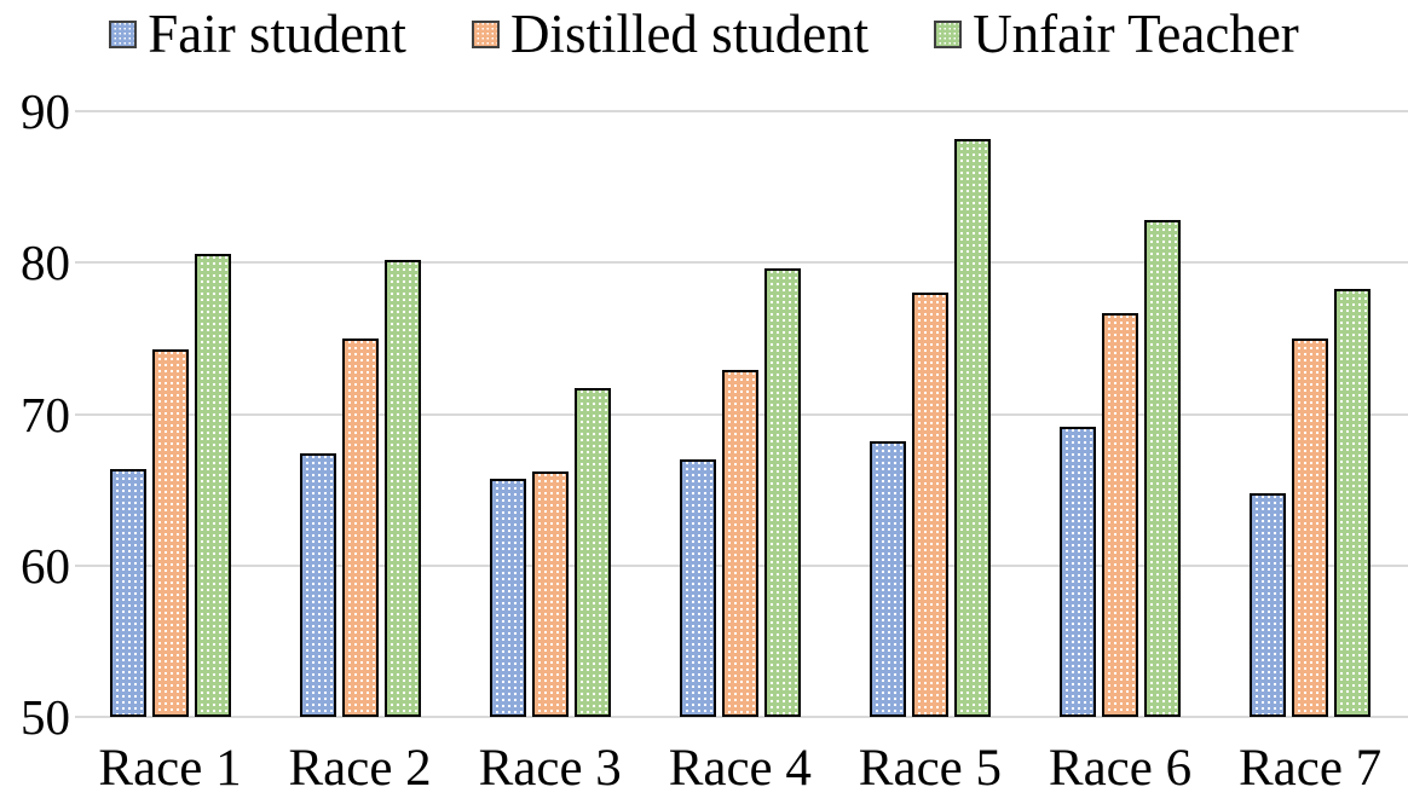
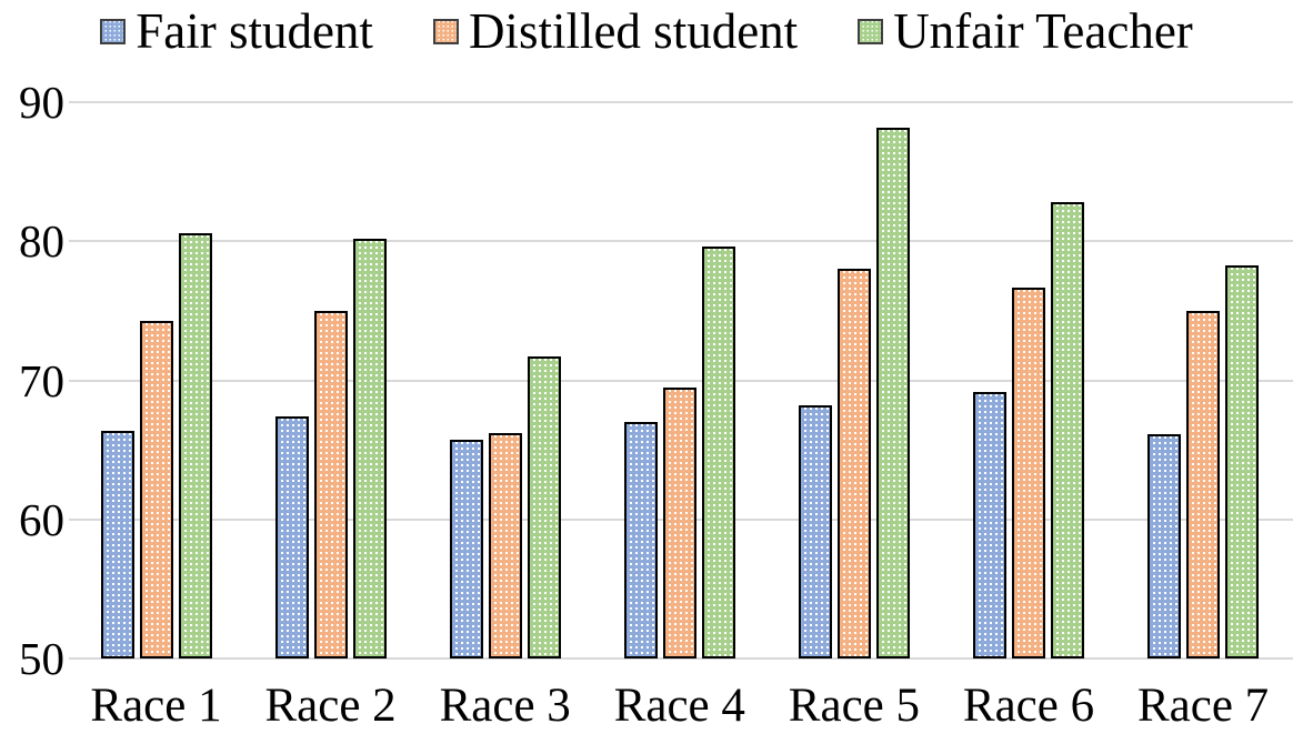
Distilled student/Race 4: 72.9 -> 69.5
Fair student/Race 7: 64.8 -> 66.1
